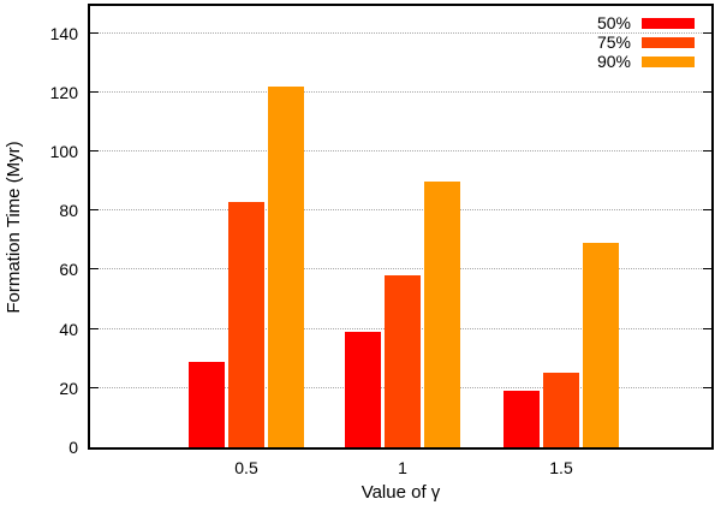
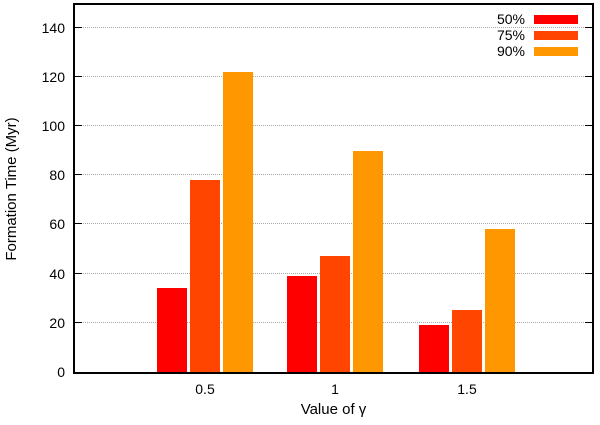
50%/0.5: 29 -> 34
75%/0.5: 83 -> 78
75%/1: 58 -> 47
90%/1.5: 69 -> 58
